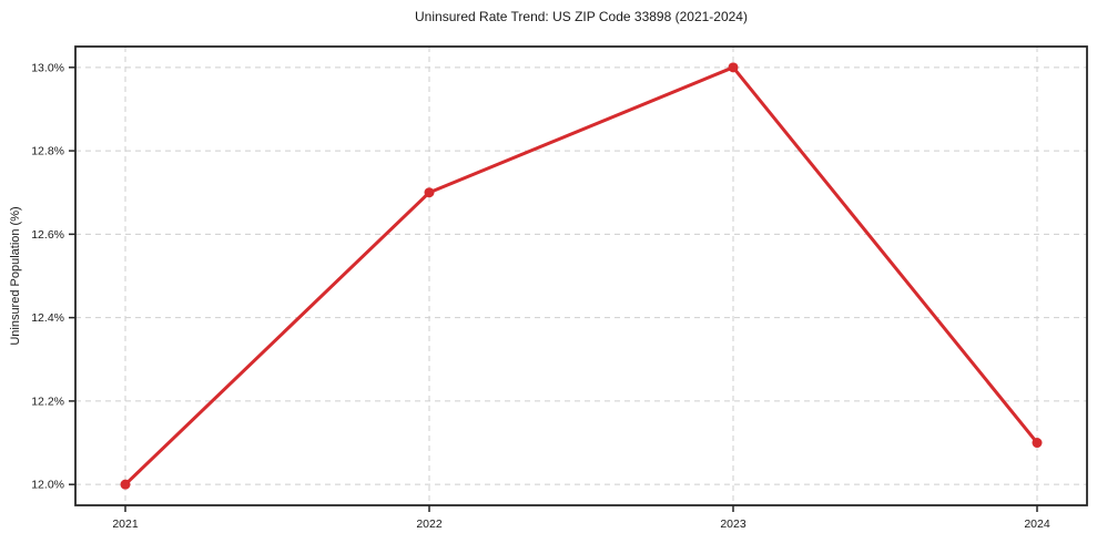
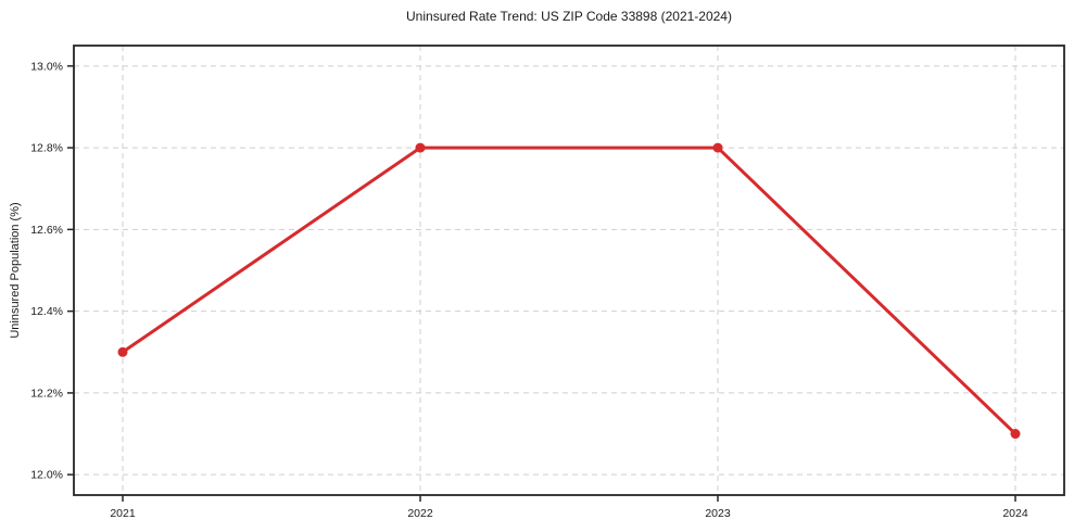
2021: 12.0% -> 12.3%
2022: 12.7% -> 12.8%
2023: 13.0% -> 12.8%
